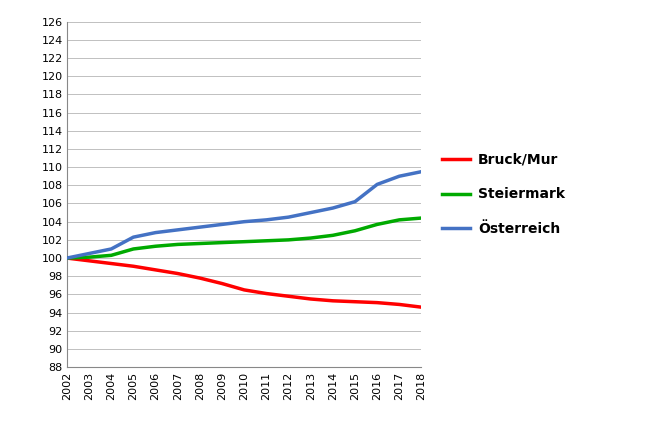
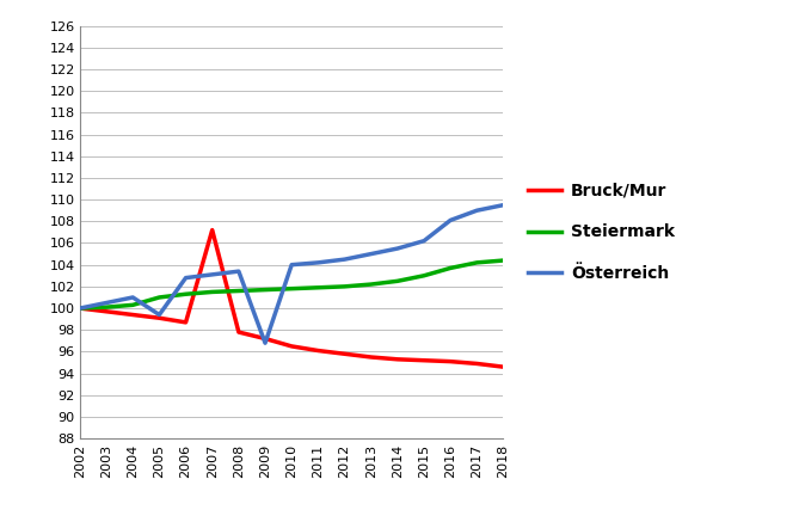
Österreich/2005: 102.3 -> 99.4
Bruck/Mur/2007: 98.3 -> 107.2
Österreich/2009: 103.7 -> 96.8
